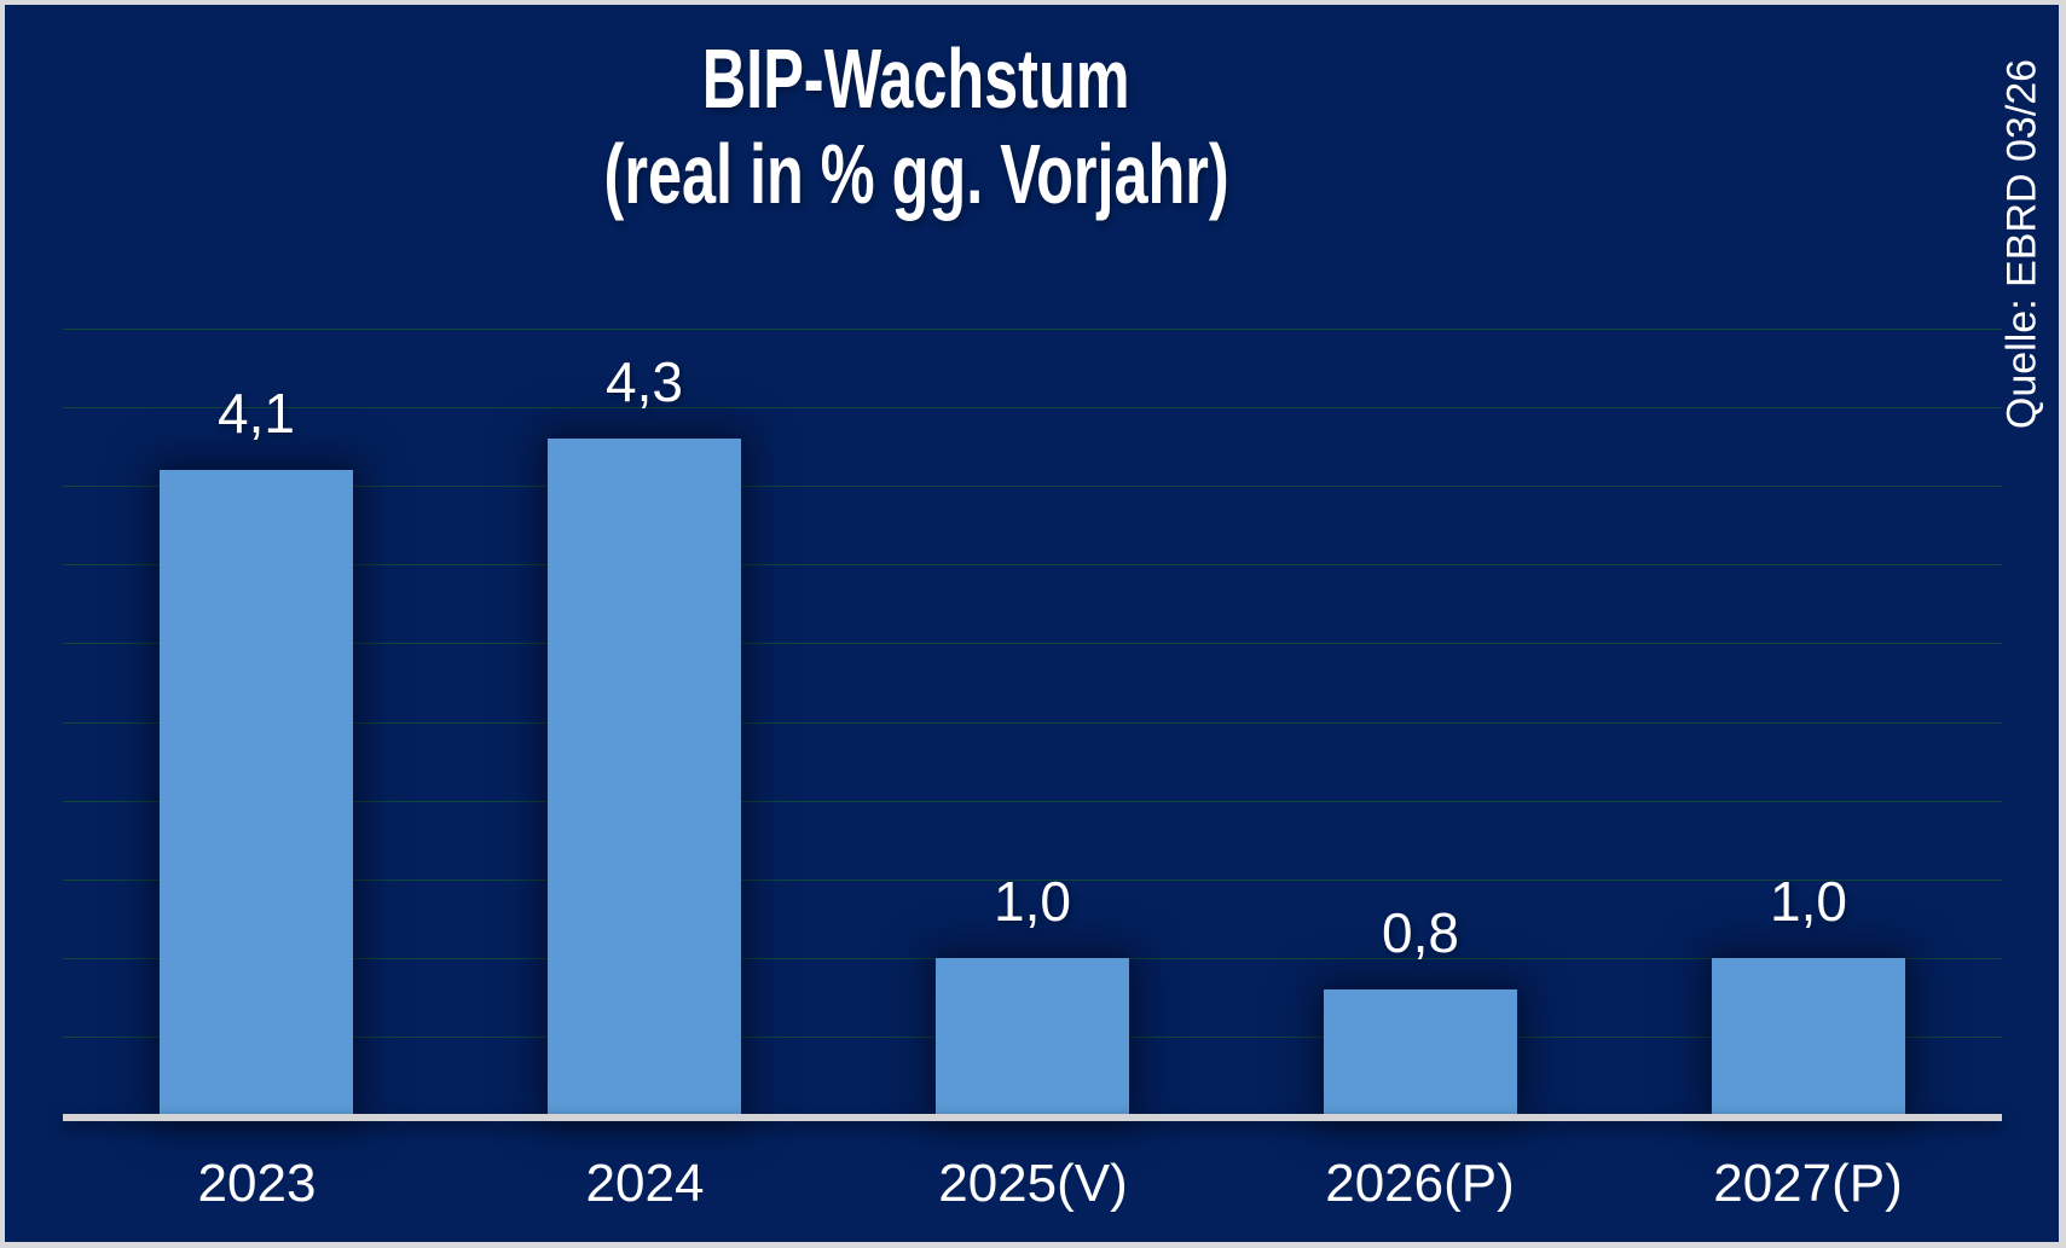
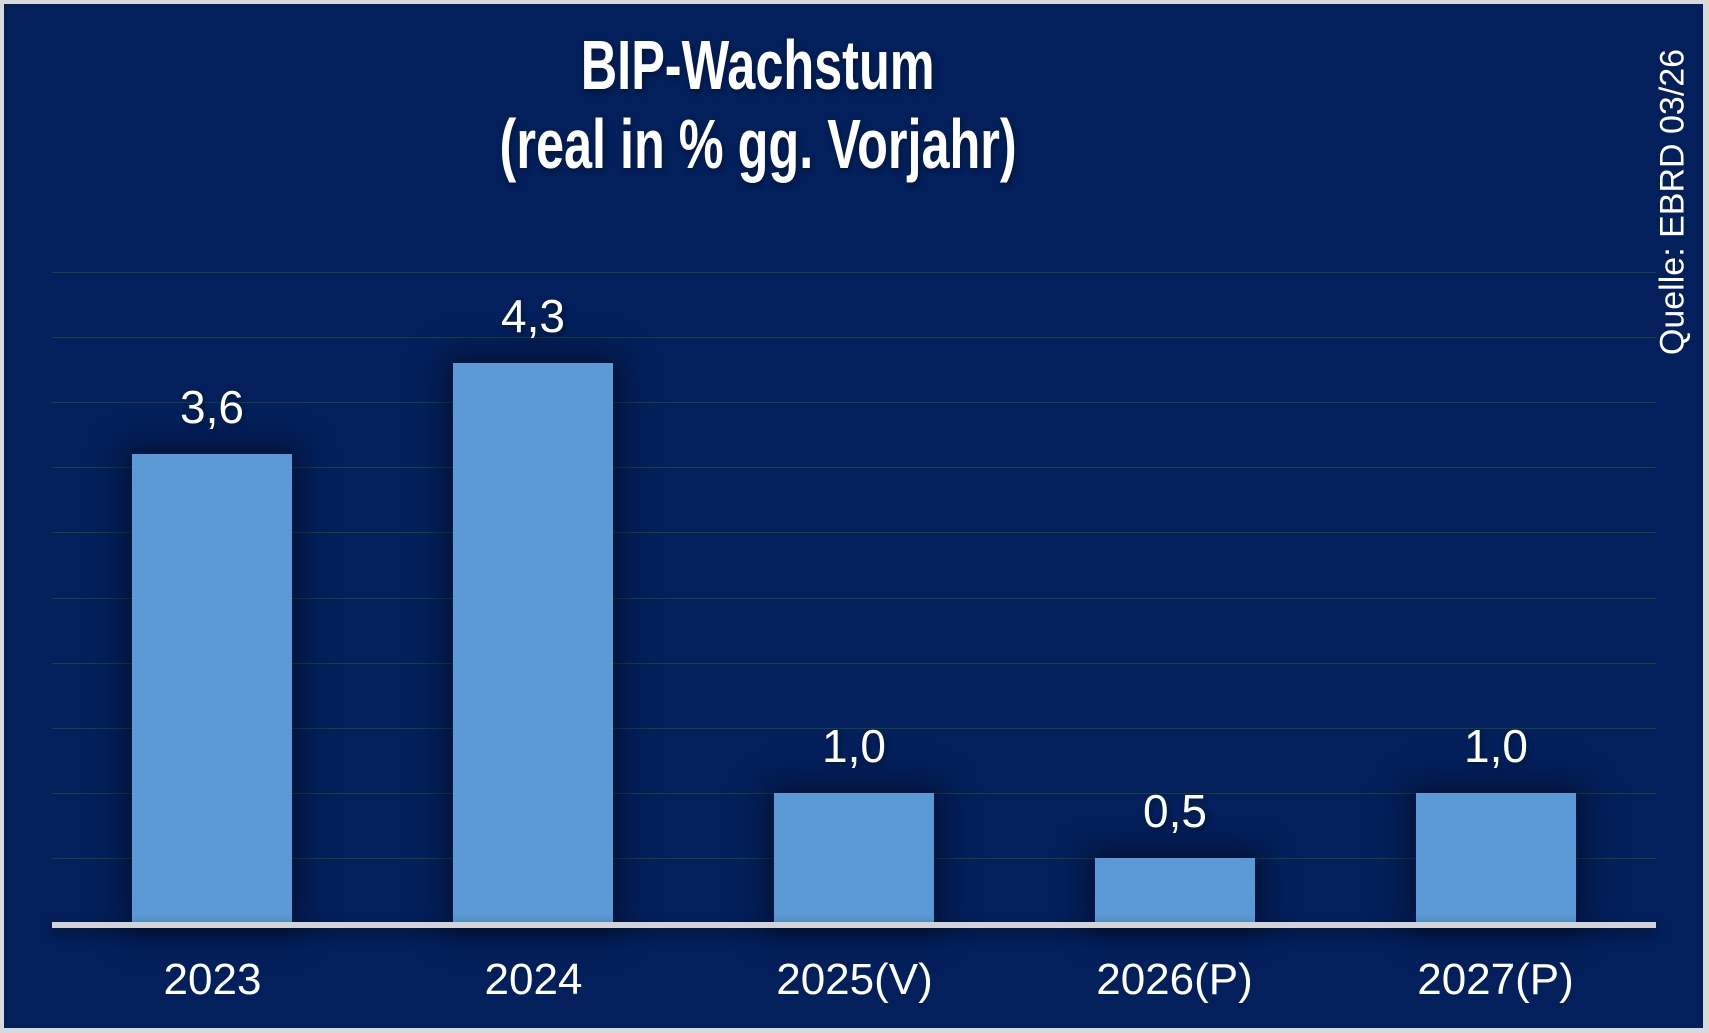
2023: 4,1 -> 3,6
2026(P): 0,8 -> 0,5
